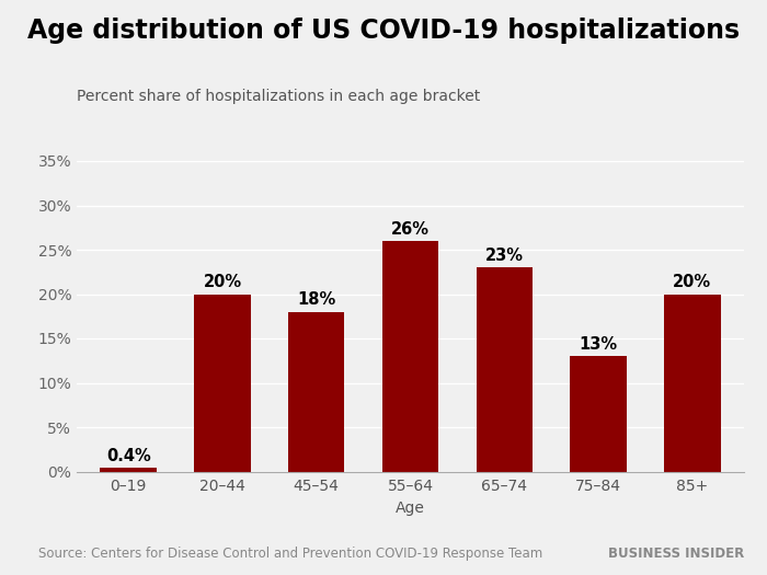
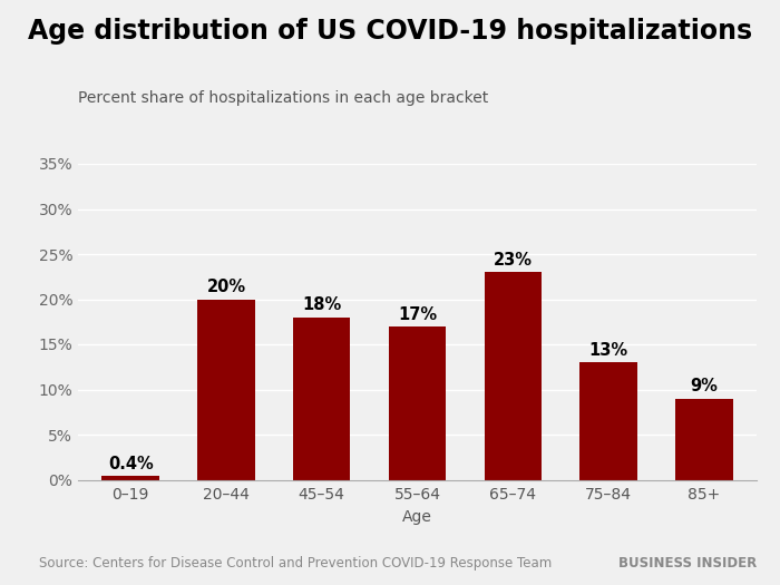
55–64: 26% -> 17%
85+: 20% -> 9%
